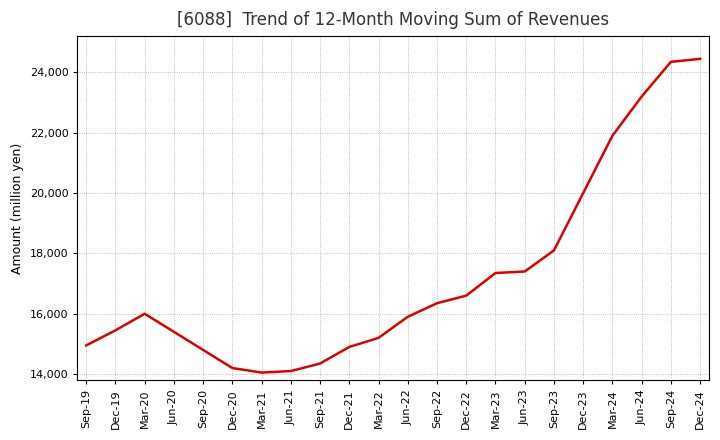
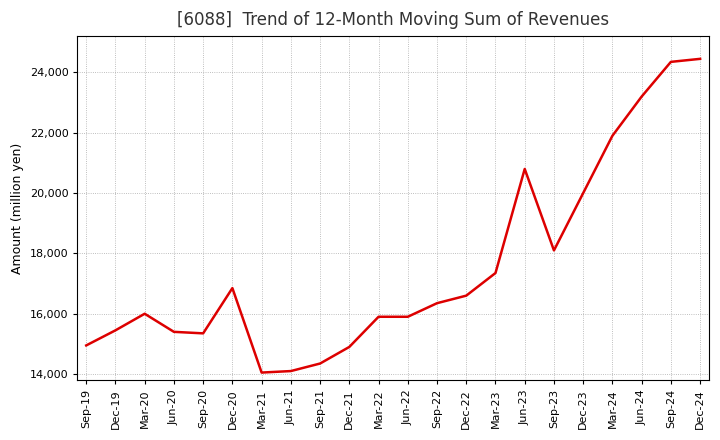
Sep-20: 14,800 -> 15,350
Dec-20: 14,200 -> 16,850
Mar-22: 15,200 -> 15,900
Jun-23: 17,400 -> 20,800
